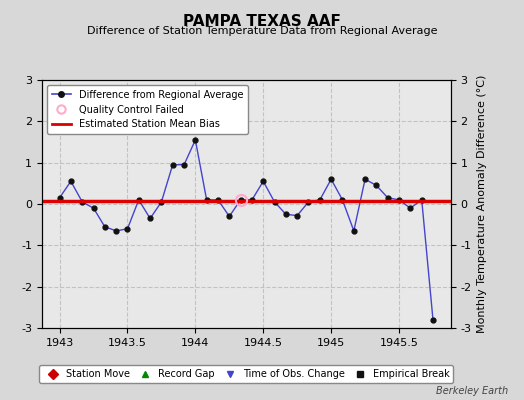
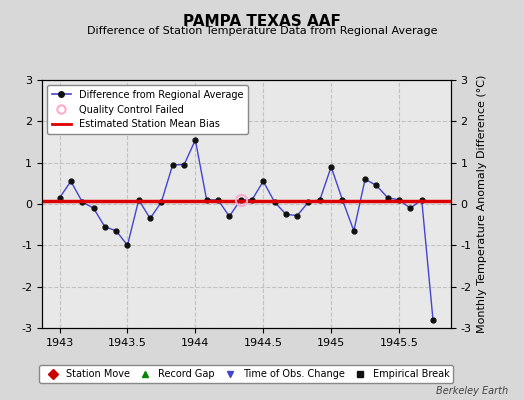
1943.5: -0.60 -> -1.00
1945: 0.60 -> 0.90
